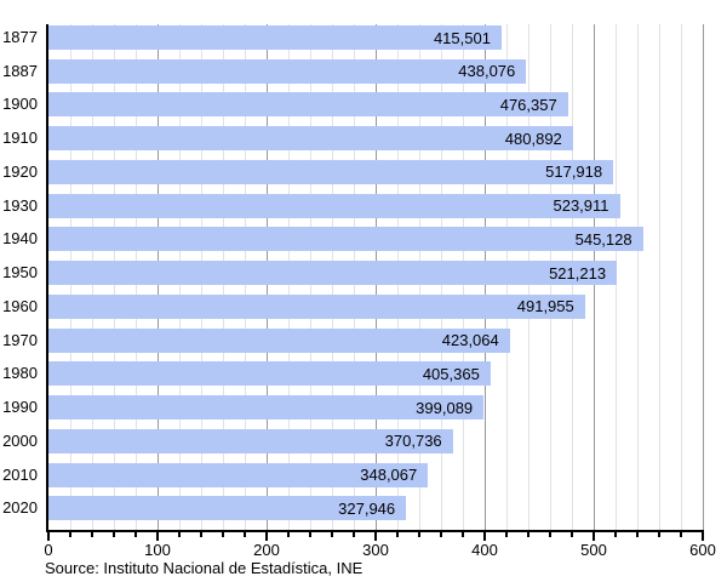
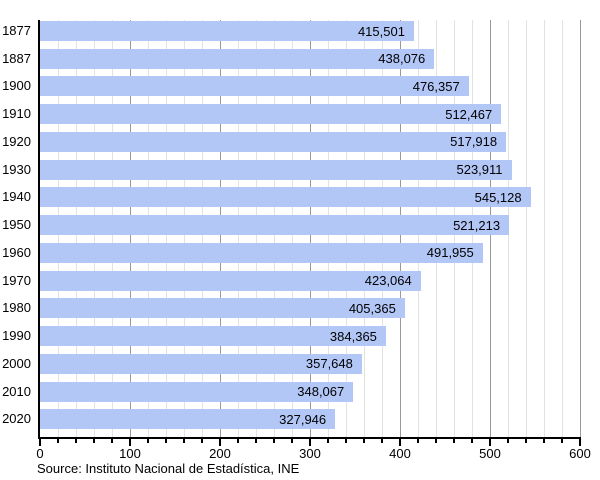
1910: 480,892 -> 512,467
1990: 399,089 -> 384,365
2000: 370,736 -> 357,648
